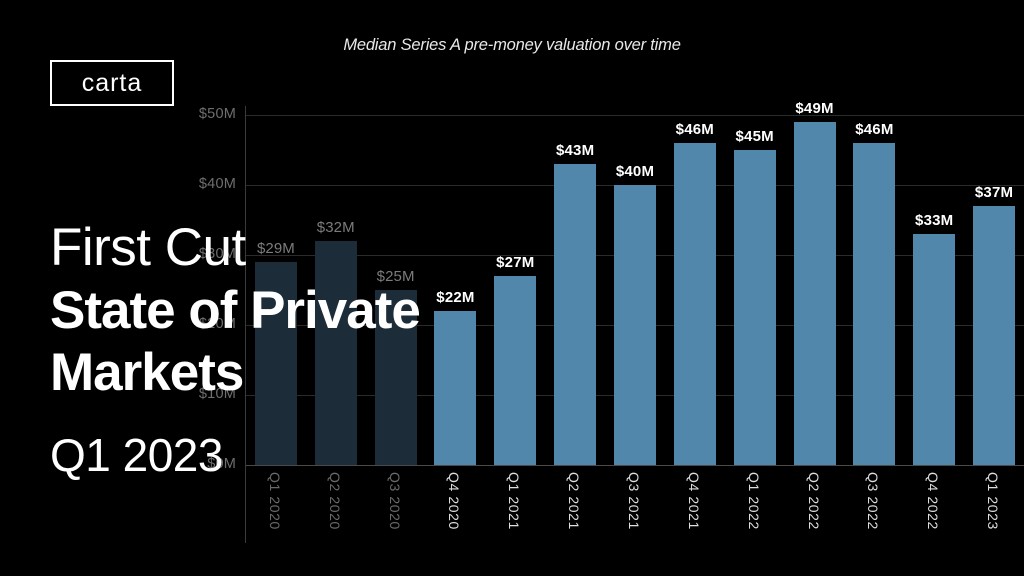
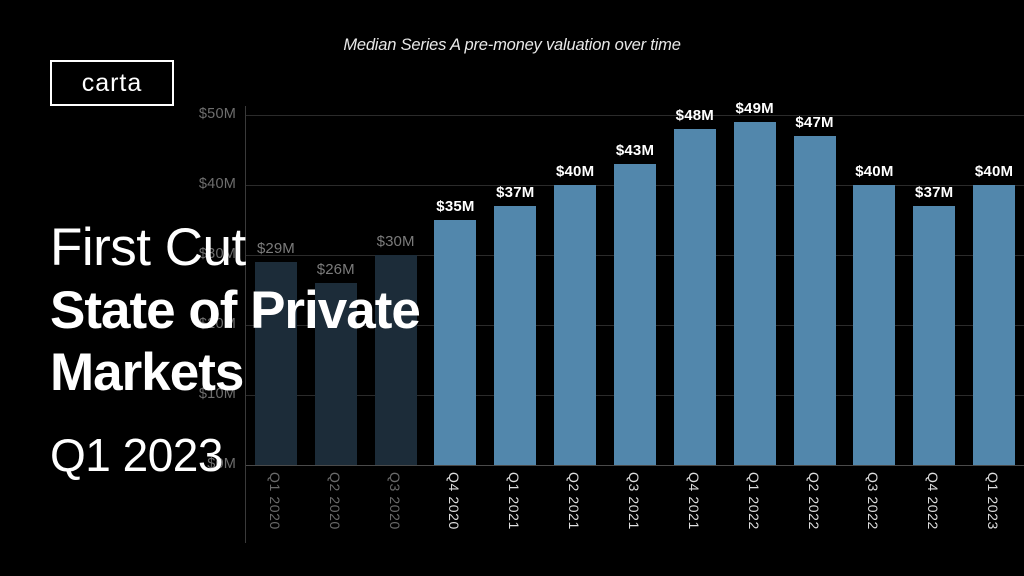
Q2 2020: $32M -> $26M
Q3 2020: $25M -> $30M
Q4 2020: $22M -> $35M
Q1 2021: $27M -> $37M
Q2 2021: $43M -> $40M
Q3 2021: $40M -> $43M
Q4 2021: $46M -> $48M
Q1 2022: $45M -> $49M
Q2 2022: $49M -> $47M
Q3 2022: $46M -> $40M
Q4 2022: $33M -> $37M
Q1 2023: $37M -> $40M
